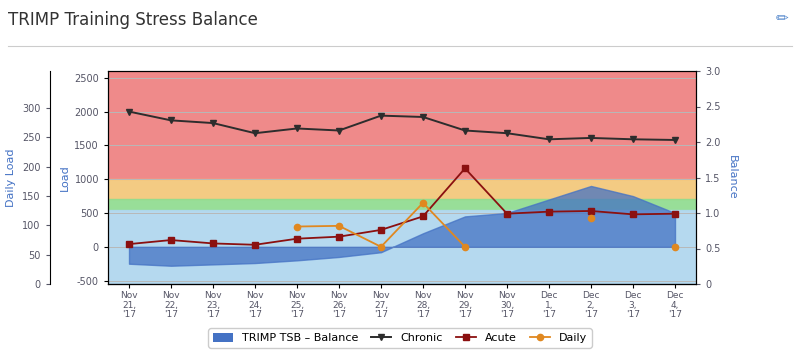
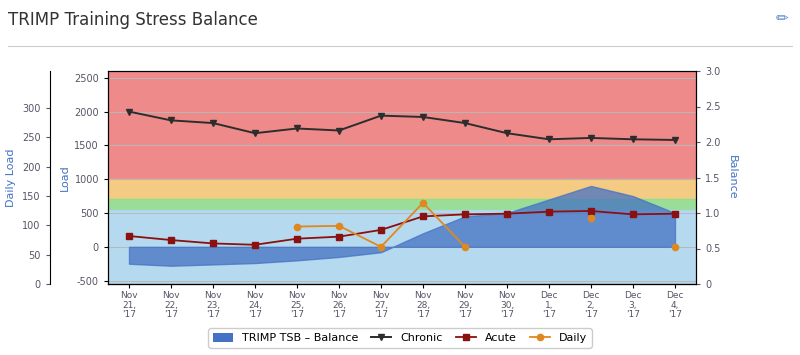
Acute/Nov 21, '17: 40 -> 160
Chronic/Nov 29, '17: 1720 -> 1830
Acute/Nov 29, '17: 1160 -> 480
